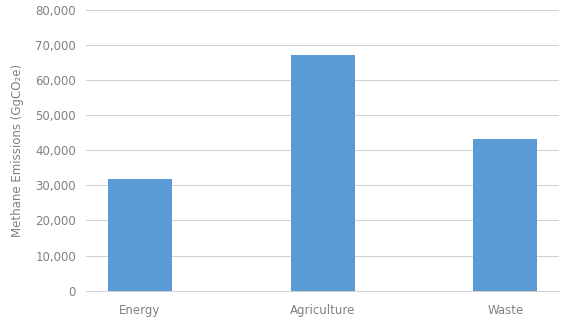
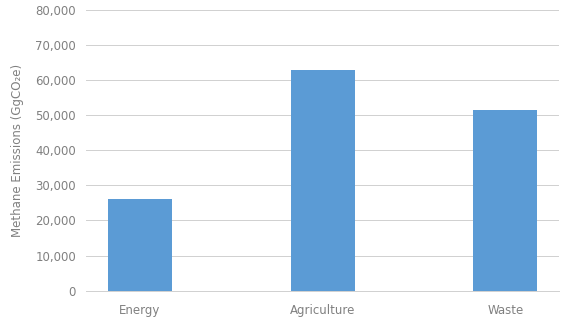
Energy: 31,700 -> 26,000
Agriculture: 67,300 -> 63,000
Waste: 43,300 -> 51,500
